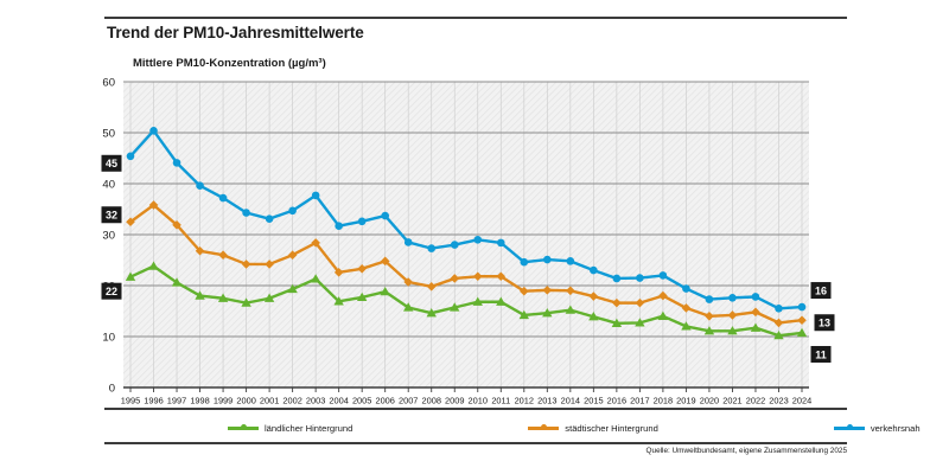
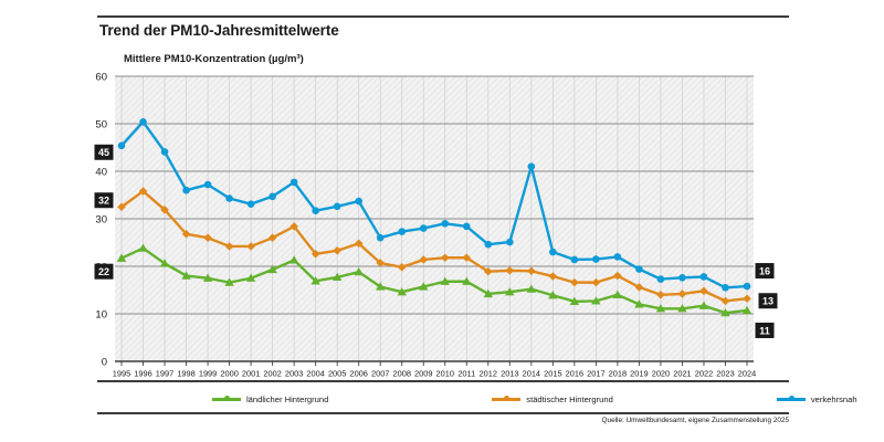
verkehrsnah/1998: 40 -> 36
verkehrsnah/2007: 28 -> 26
verkehrsnah/2014: 25 -> 41
